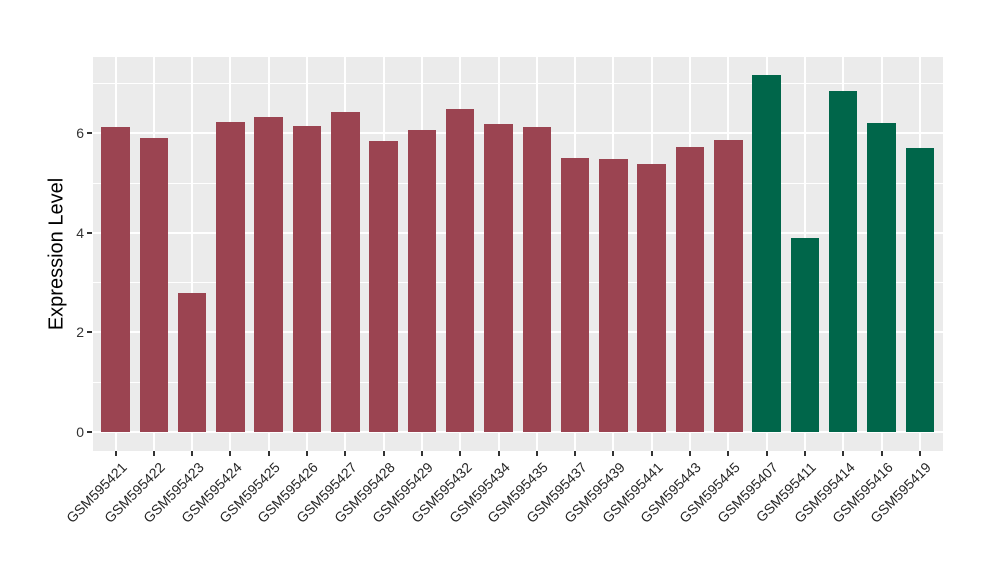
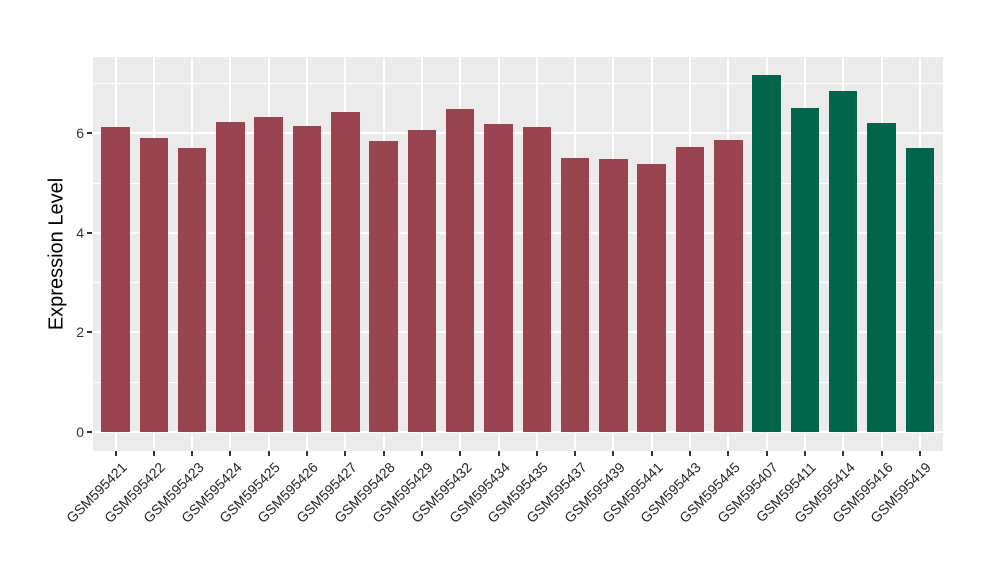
GSM595423: 2.8 -> 5.7
GSM595411: 3.9 -> 6.5
